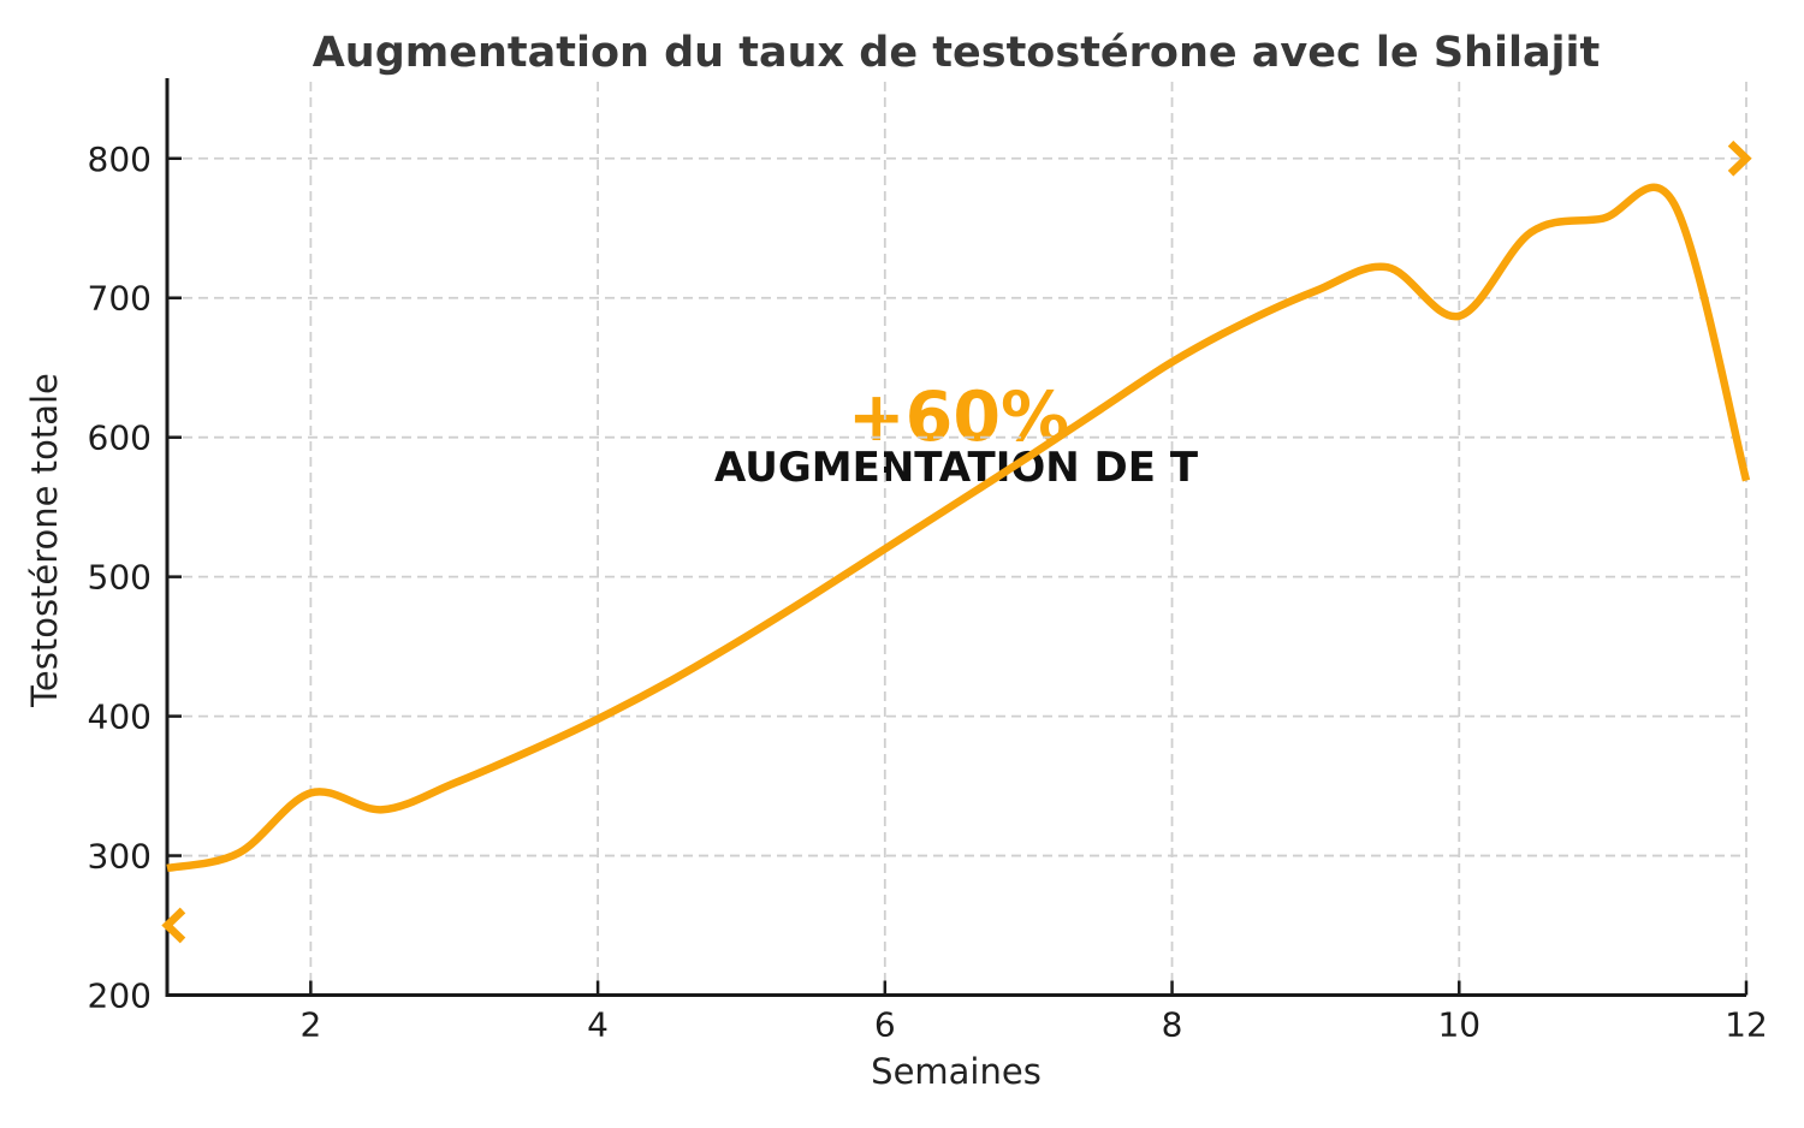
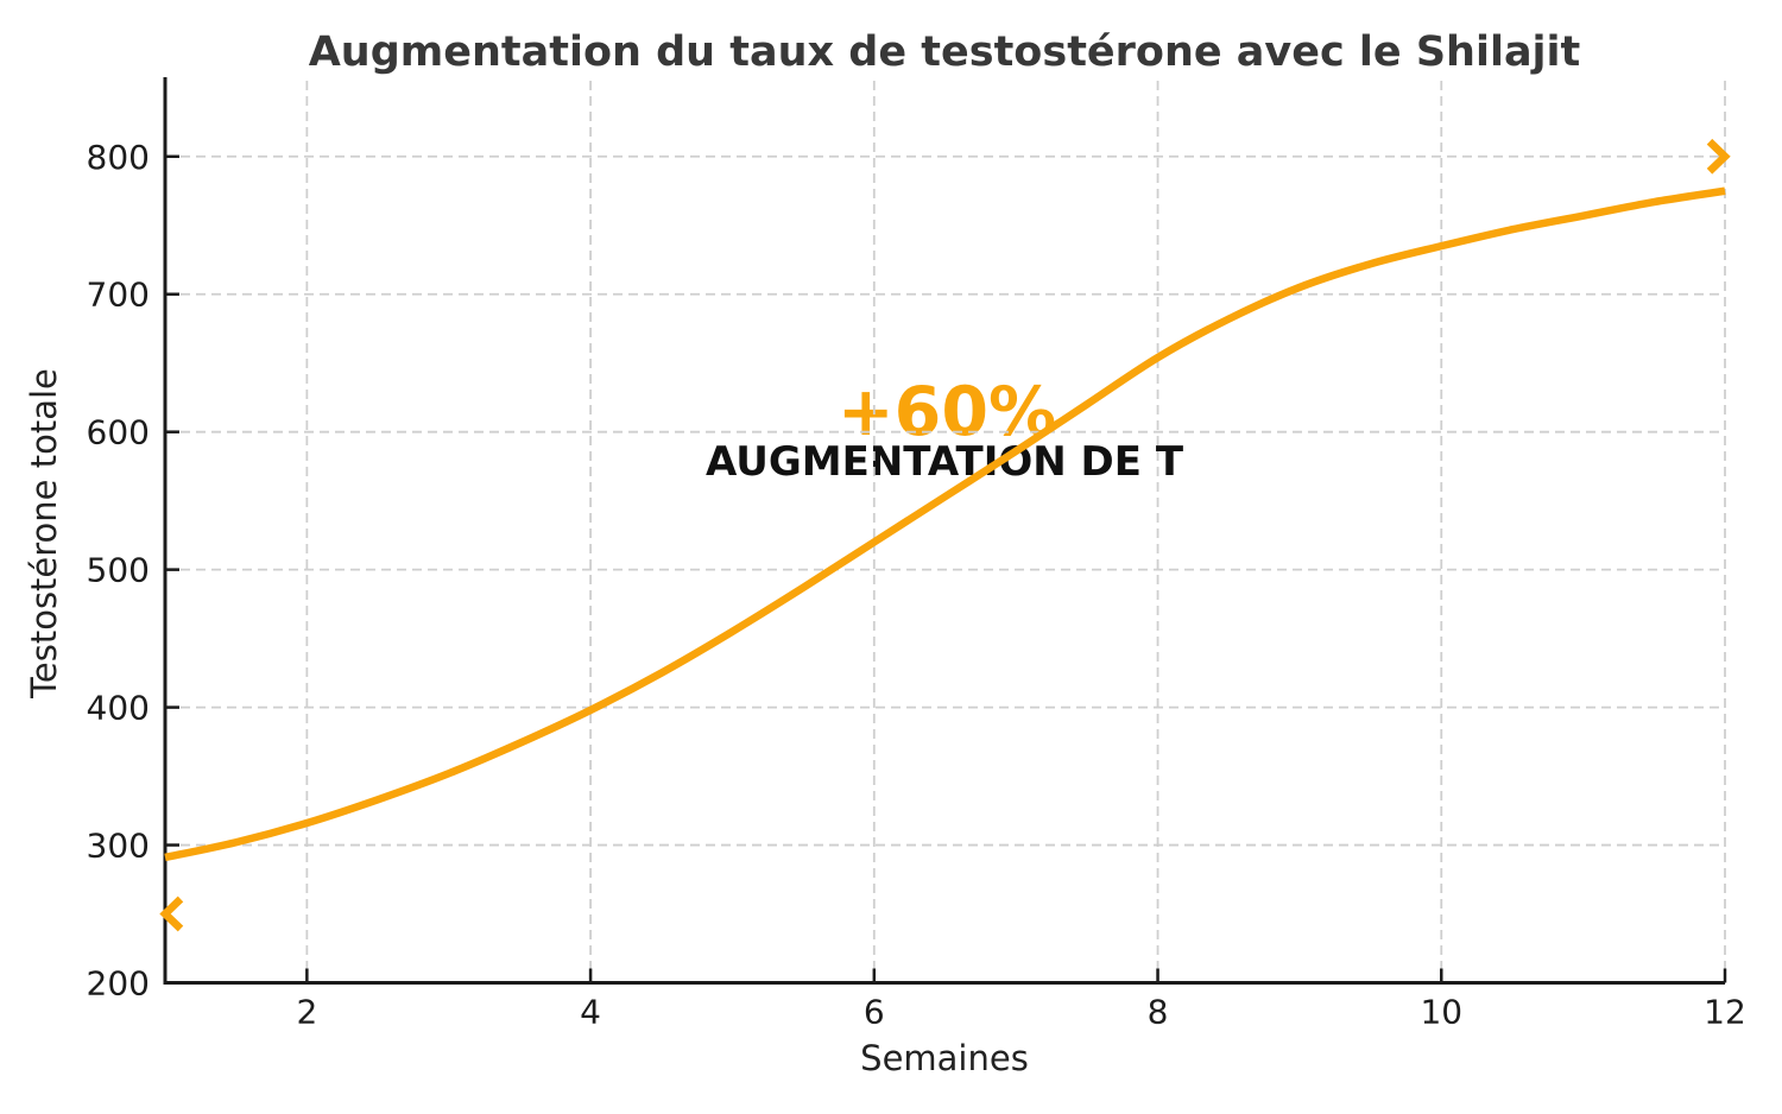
2: 345 -> 316
10: 687 -> 735
12: 569 -> 775
